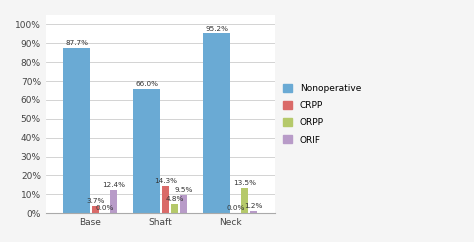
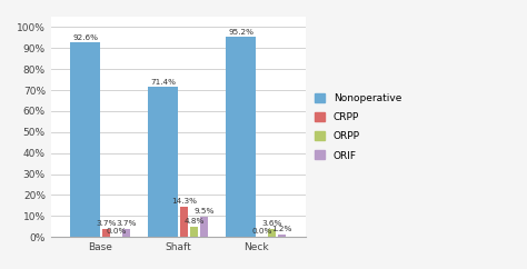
Nonoperative/Base: 87.7% -> 92.6%
ORIF/Base: 12.4% -> 3.7%
Nonoperative/Shaft: 66.0% -> 71.4%
ORPP/Neck: 13.5% -> 3.6%
